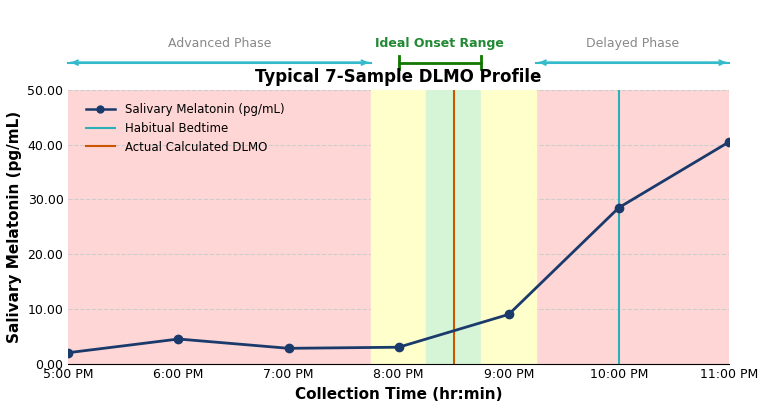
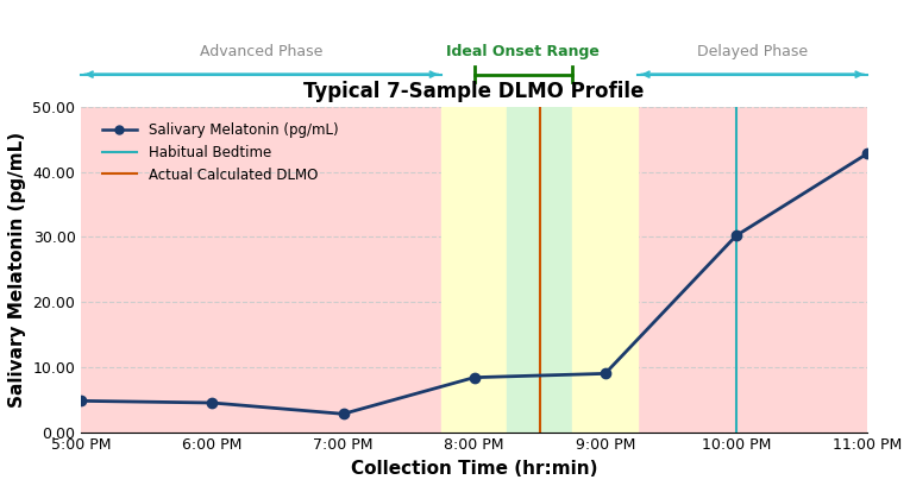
5:00 PM: 2.0 -> 4.8
8:00 PM: 3.0 -> 8.4
10:00 PM: 28.5 -> 30.2
11:00 PM: 40.5 -> 42.8
